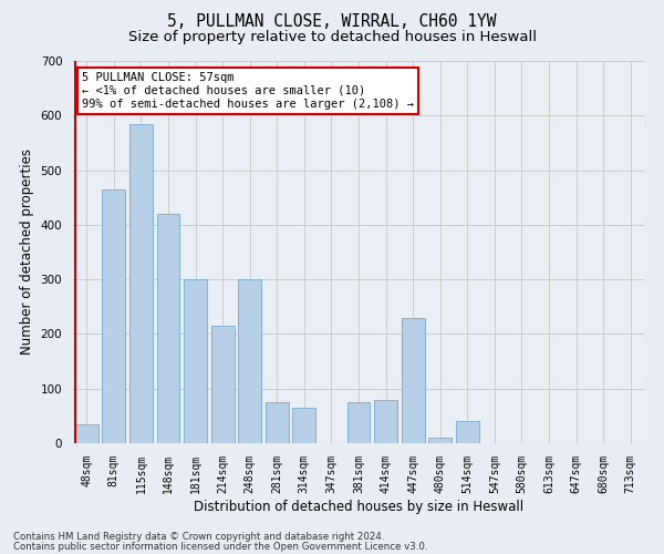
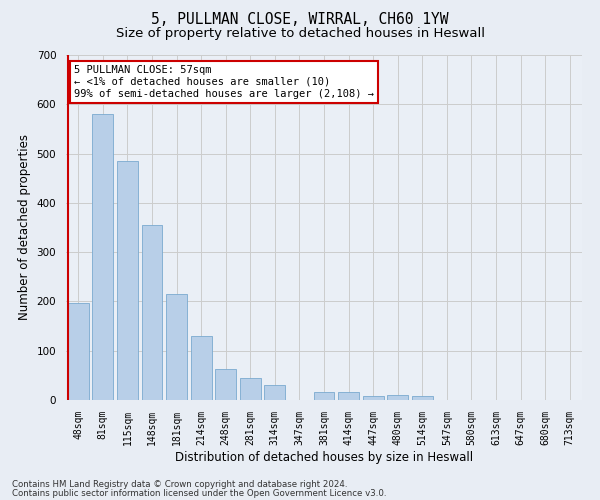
48sqm: 35 -> 196
81sqm: 465 -> 581
115sqm: 585 -> 484
148sqm: 420 -> 355
181sqm: 300 -> 215
214sqm: 215 -> 130
248sqm: 300 -> 62
281sqm: 75 -> 44
314sqm: 65 -> 31
381sqm: 75 -> 16
414sqm: 80 -> 16
447sqm: 230 -> 8
514sqm: 40 -> 8
